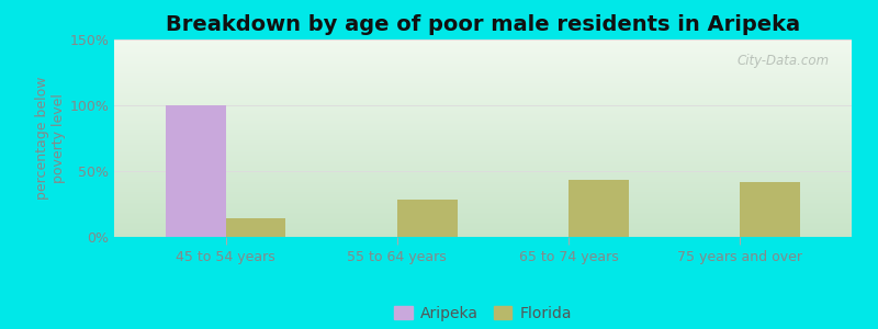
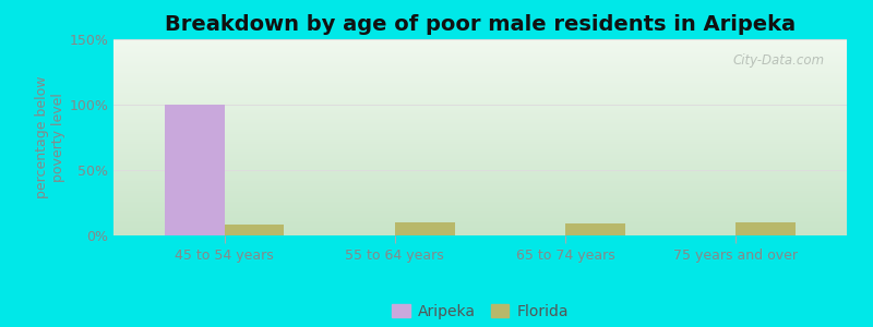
Florida/45 to 54 years: 14% -> 8%
Florida/55 to 64 years: 28% -> 10%
Florida/65 to 74 years: 43% -> 9%
Florida/75 years and over: 42% -> 10%
